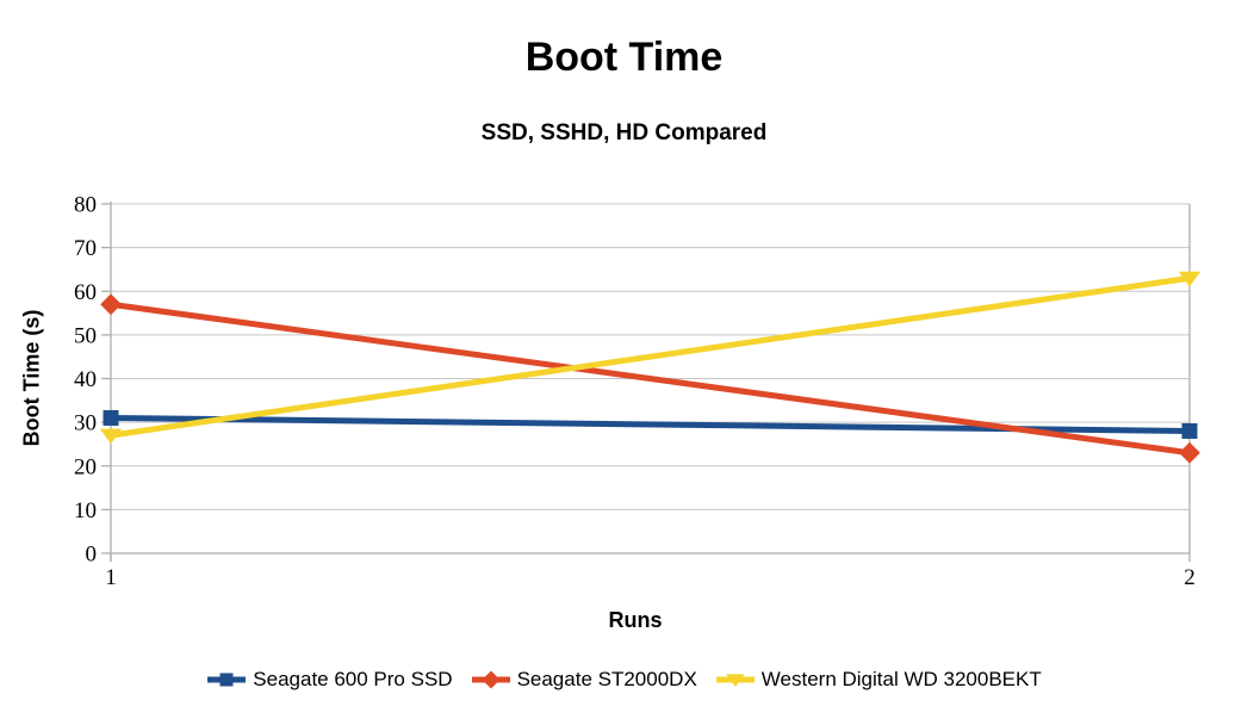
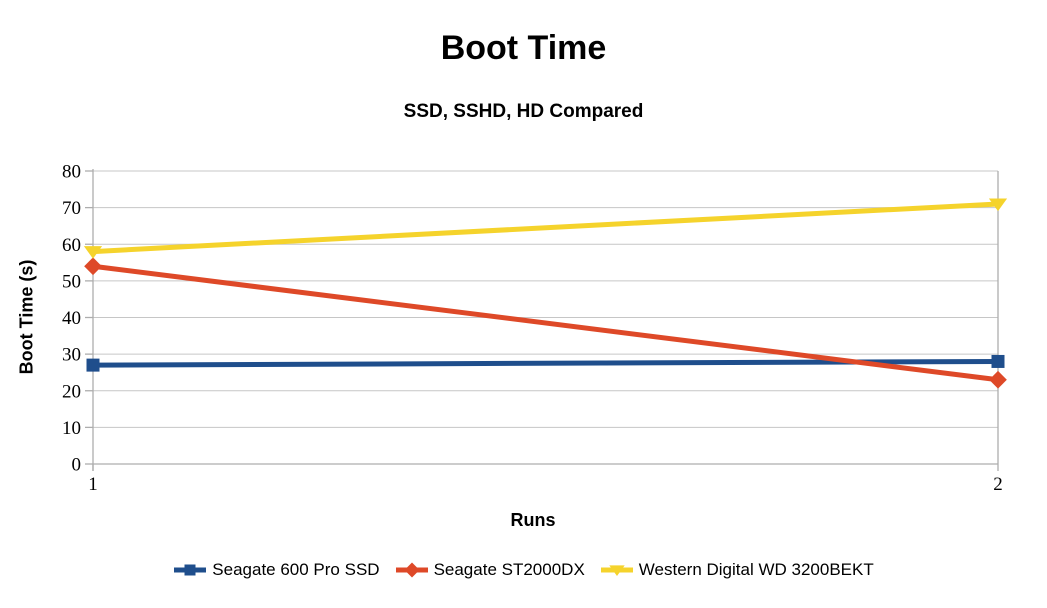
Seagate 600 Pro SSD/1: 31 -> 27
Seagate ST2000DX/1: 57 -> 54
Western Digital WD 3200BEKT/1: 27 -> 58
Western Digital WD 3200BEKT/2: 63 -> 71
